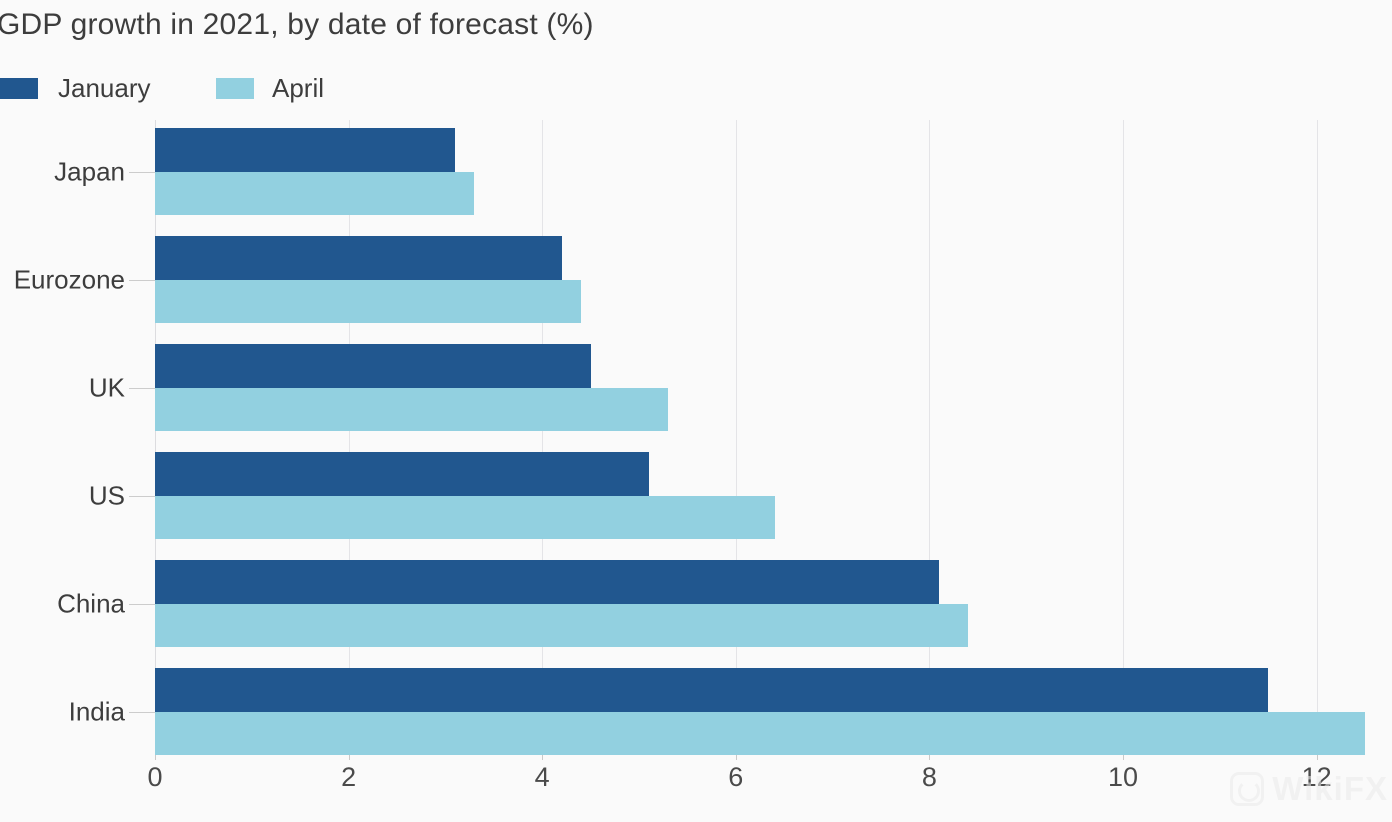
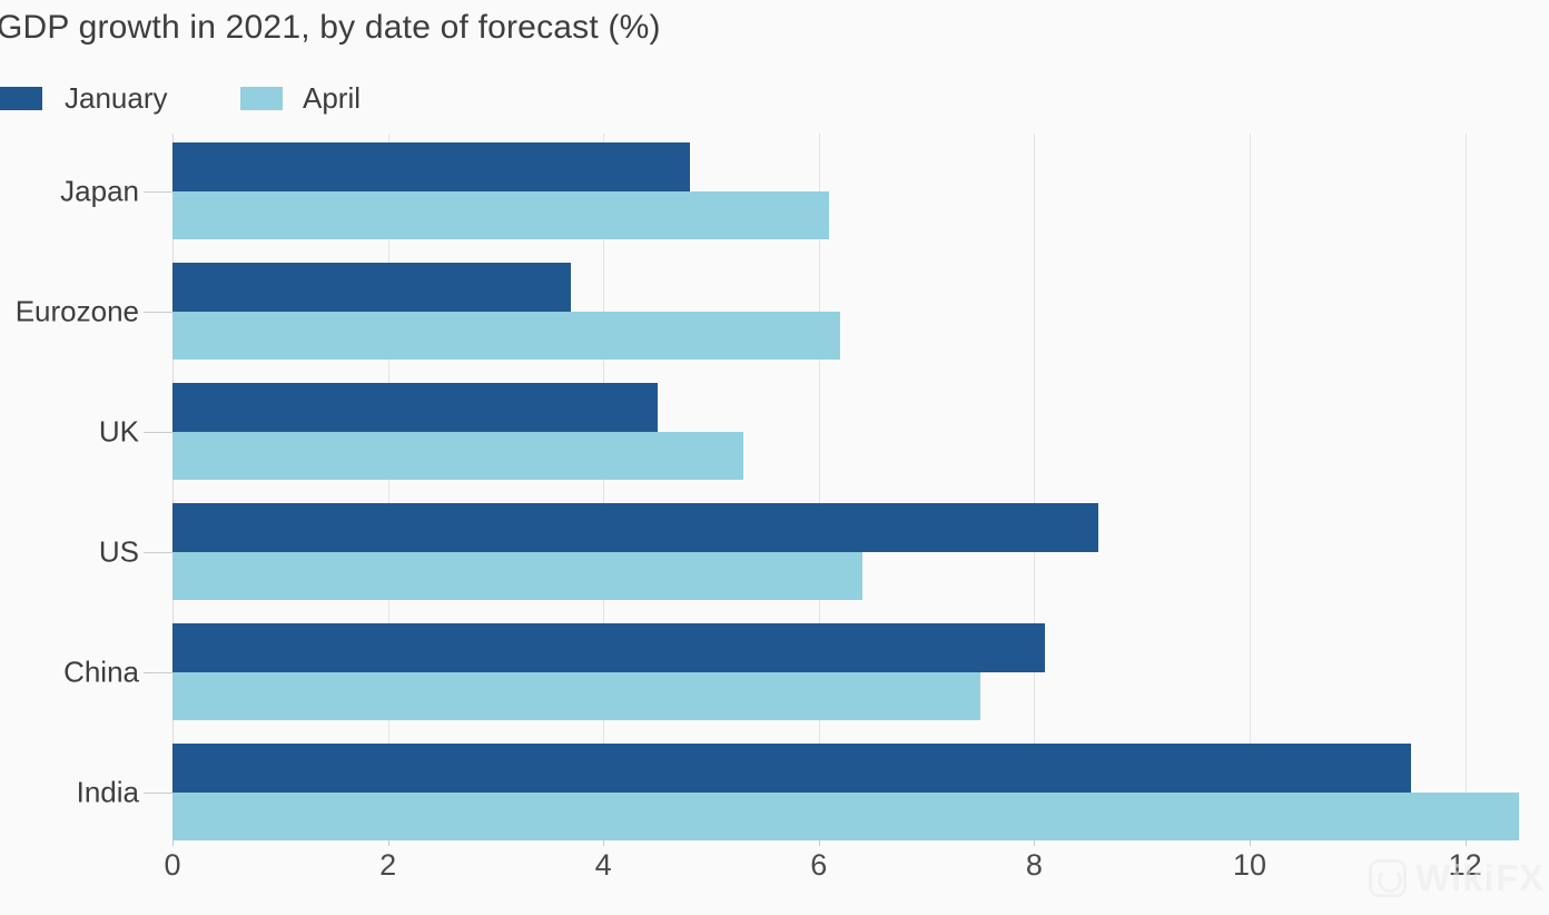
January/Japan: 3.1 -> 4.8
April/Japan: 3.3 -> 6.1
January/Eurozone: 4.2 -> 3.7
April/Eurozone: 4.4 -> 6.2
January/US: 5.1 -> 8.6
April/China: 8.4 -> 7.5
